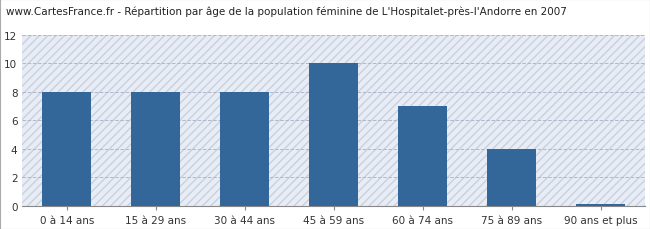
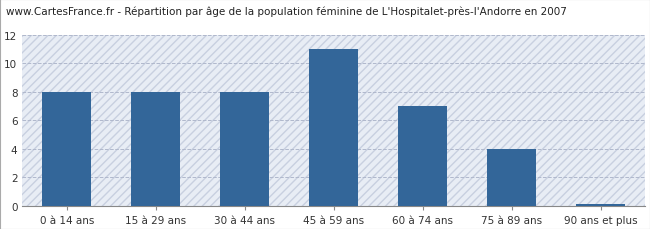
45 à 59 ans: 10.0 -> 11.0
